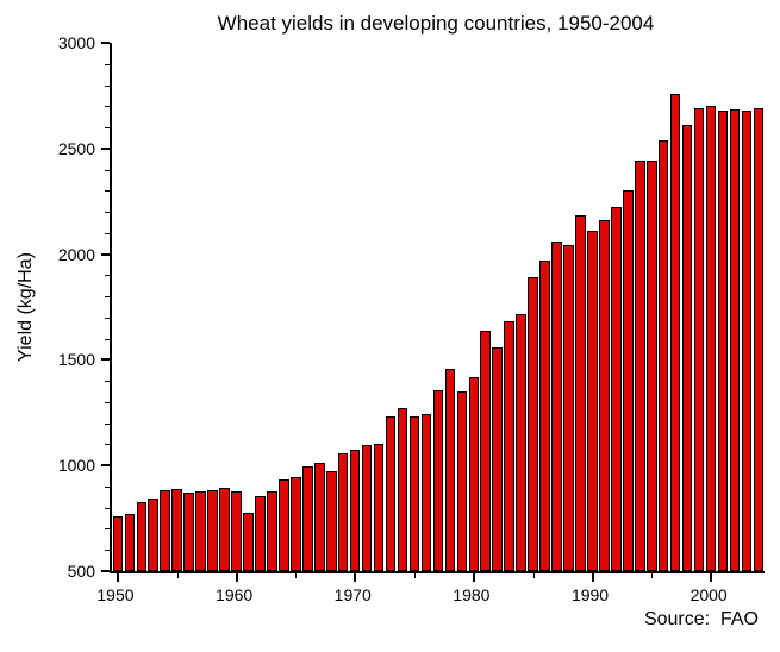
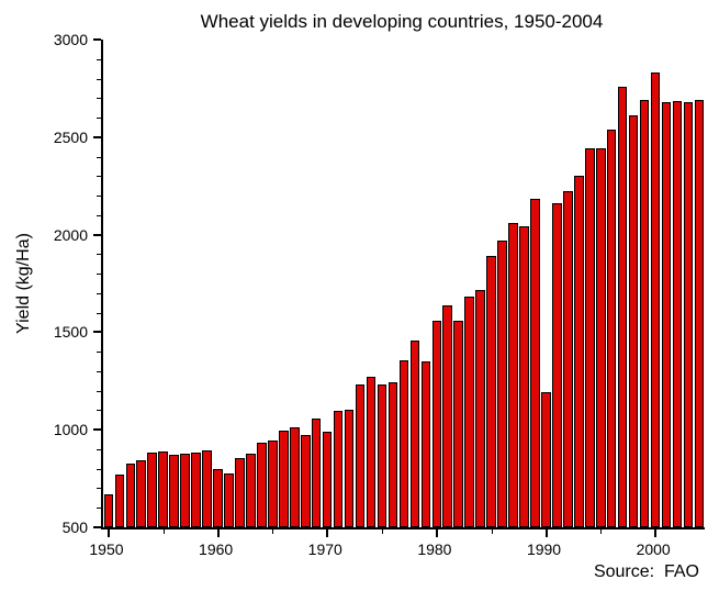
1950: 760 -> 670
1960: 880 -> 800
1970: 1080 -> 990
1980: 1420 -> 1560
1990: 2110 -> 1190
2000: 2700 -> 2830
